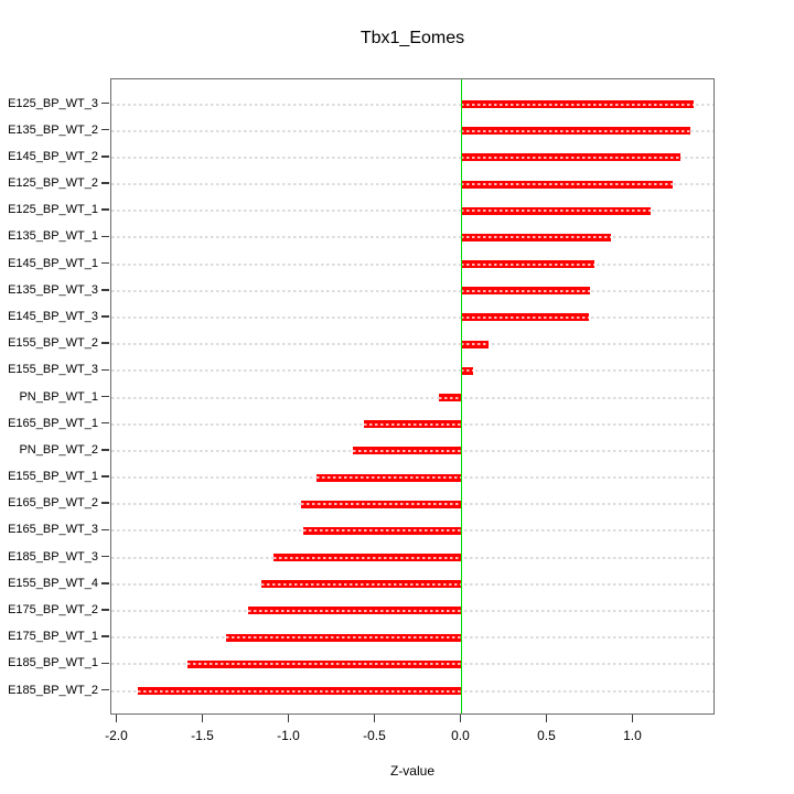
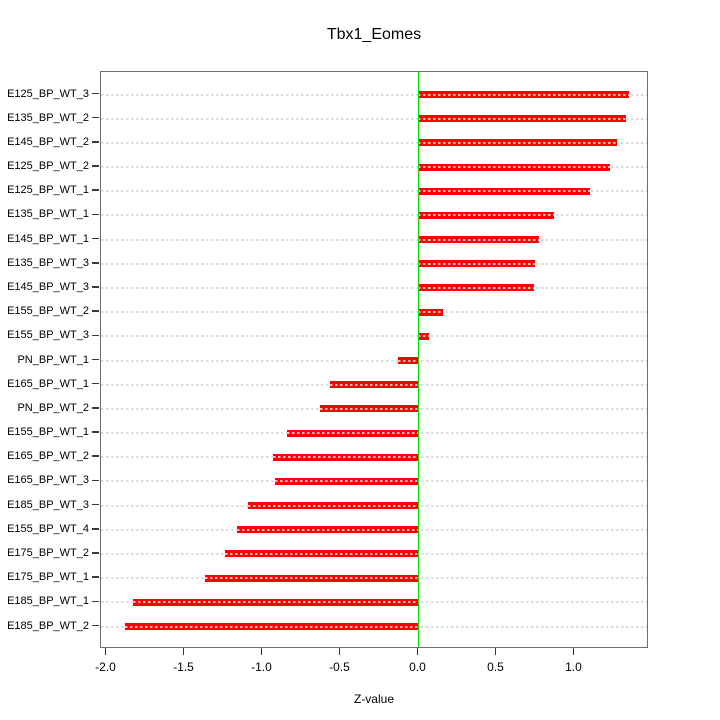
E185_BP_WT_1: -1.59 -> -1.83
